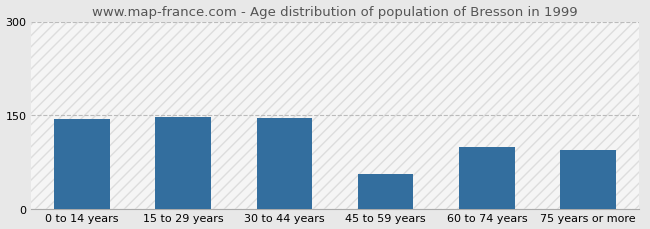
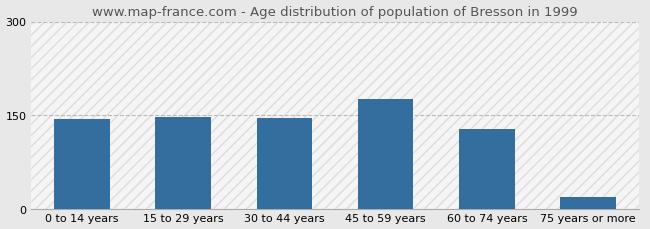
45 to 59 years: 56 -> 175
60 to 74 years: 98 -> 128
75 years or more: 94 -> 18
